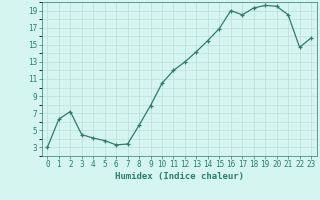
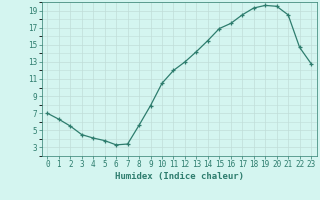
0: 3.0 -> 7.0
2: 7.2 -> 5.5
16: 19.0 -> 17.5
23: 15.8 -> 12.8
